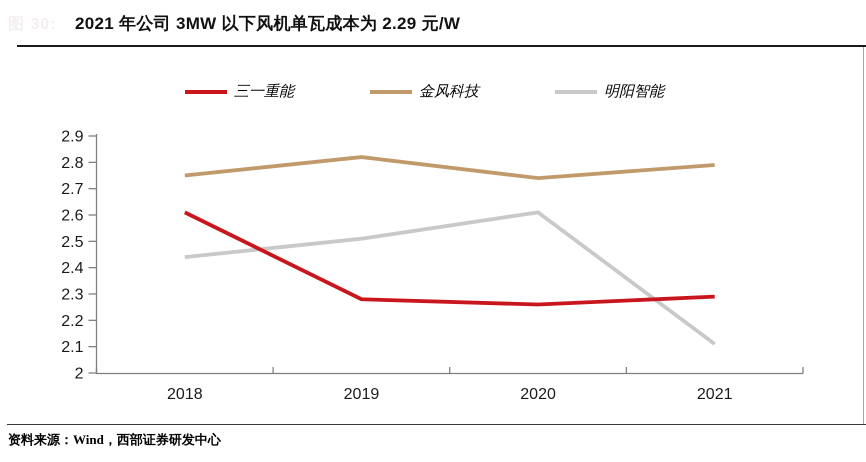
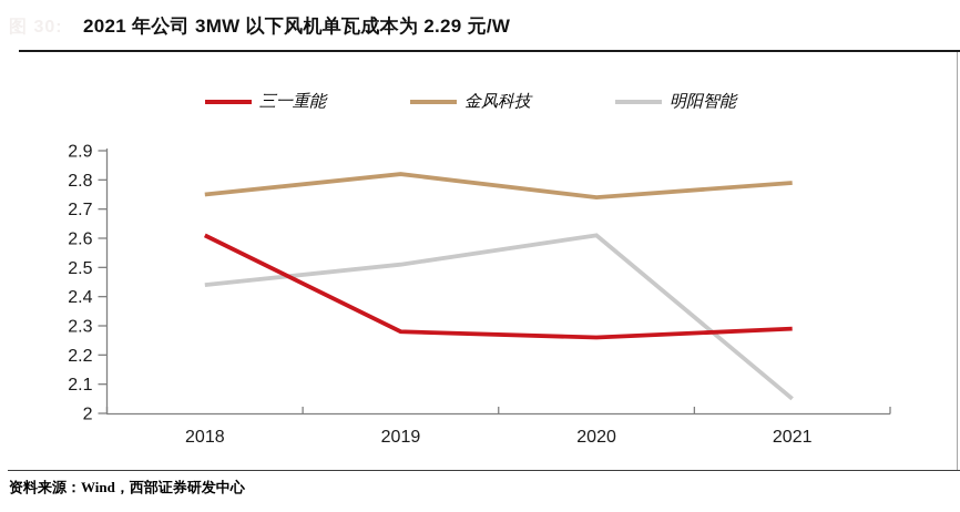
明阳智能/2021: 2.11 -> 2.05
